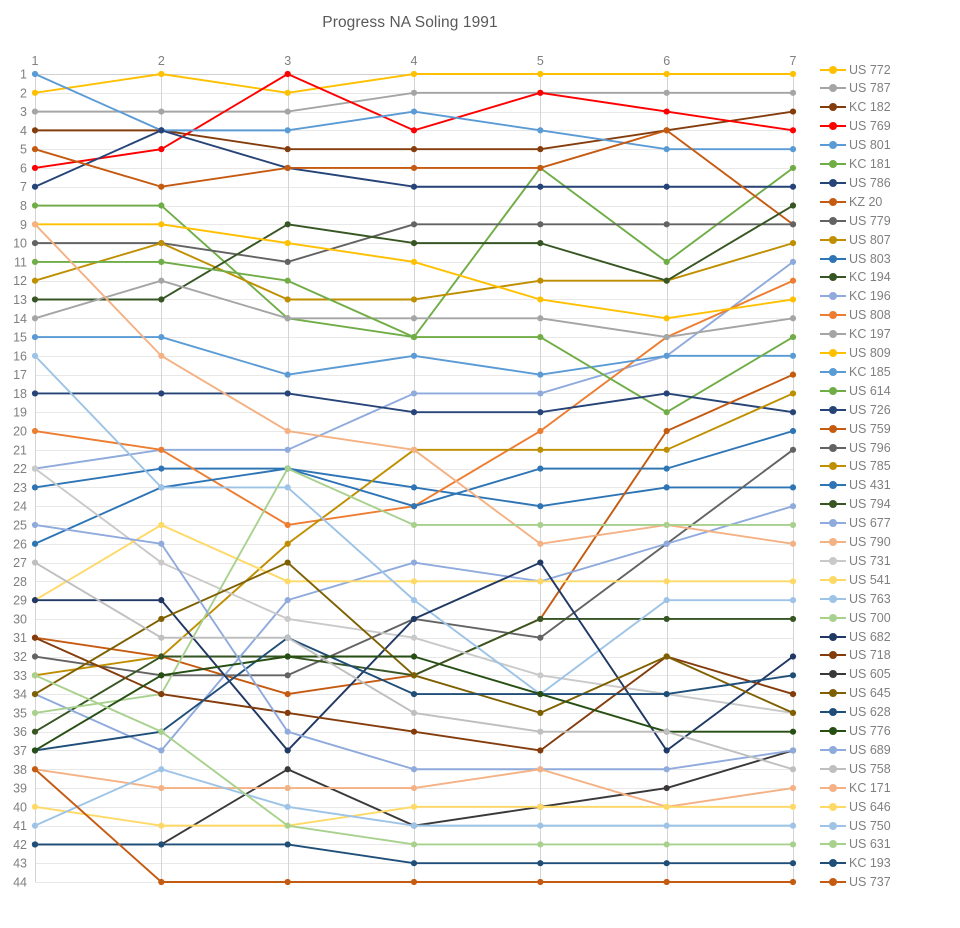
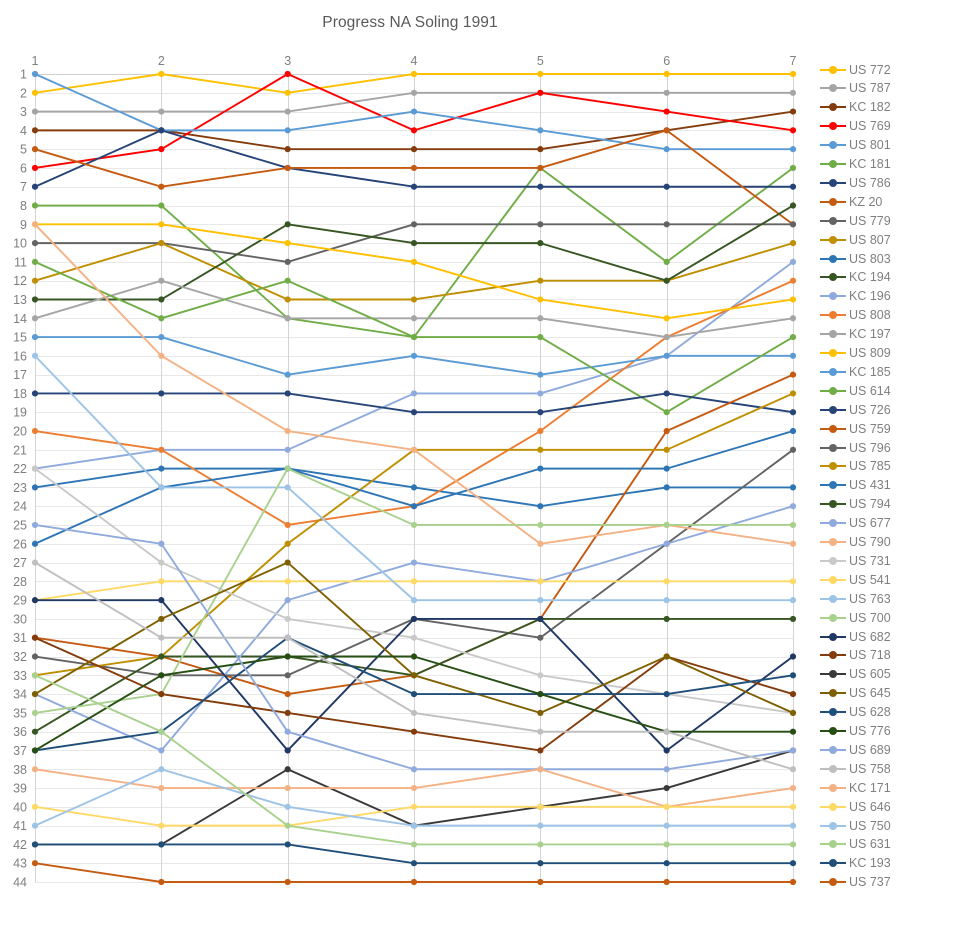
US 737/1: 38 -> 43
US 614/2: 11 -> 14
US 541/2: 25 -> 28
US 763/5: 34 -> 29
US 682/5: 27 -> 30
